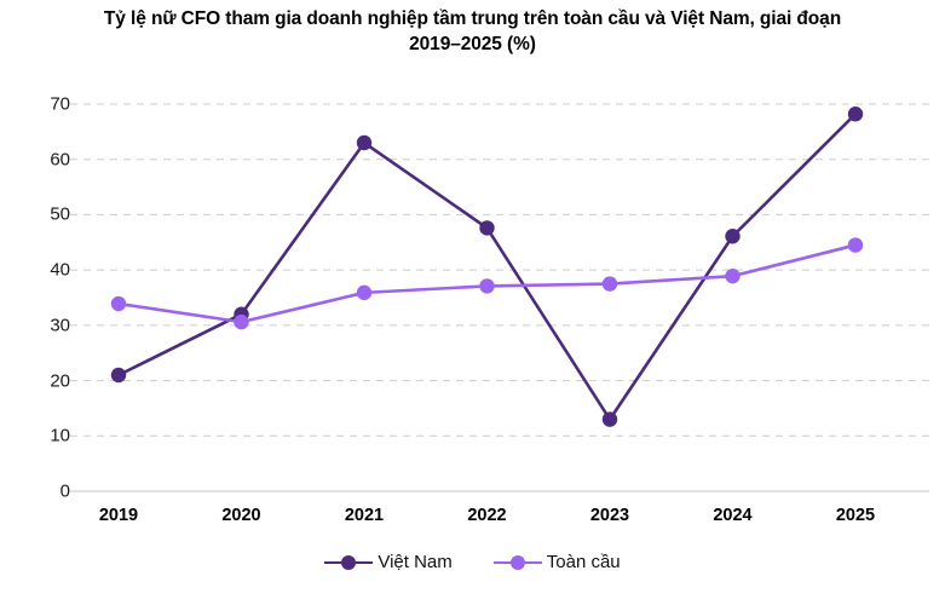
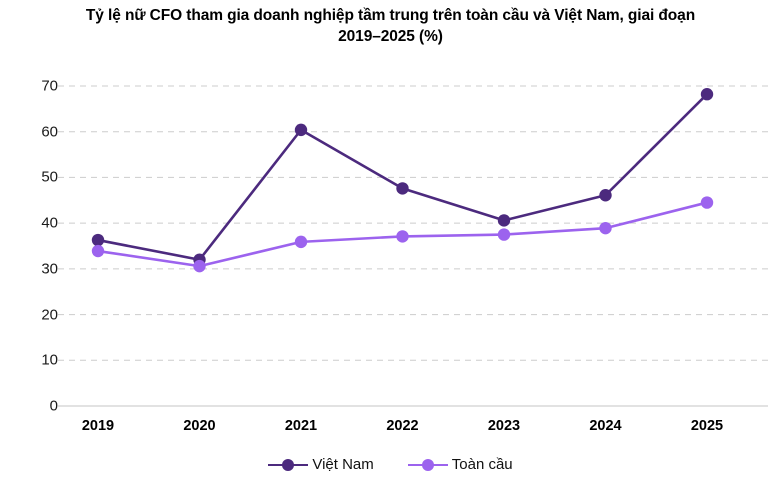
Việt Nam/2019: 21 -> 36
Việt Nam/2021: 63 -> 60
Việt Nam/2023: 13 -> 41
